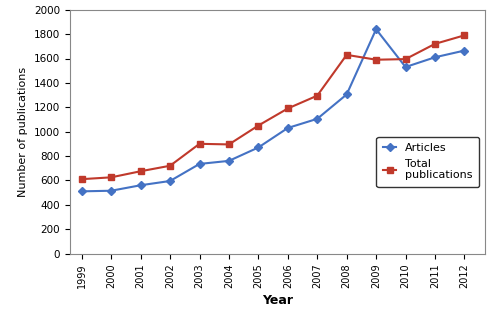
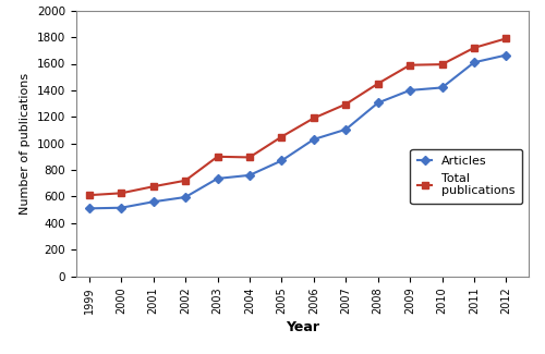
Total publications/2008: 1630 -> 1450
Articles/2009: 1840 -> 1400
Articles/2010: 1530 -> 1420
